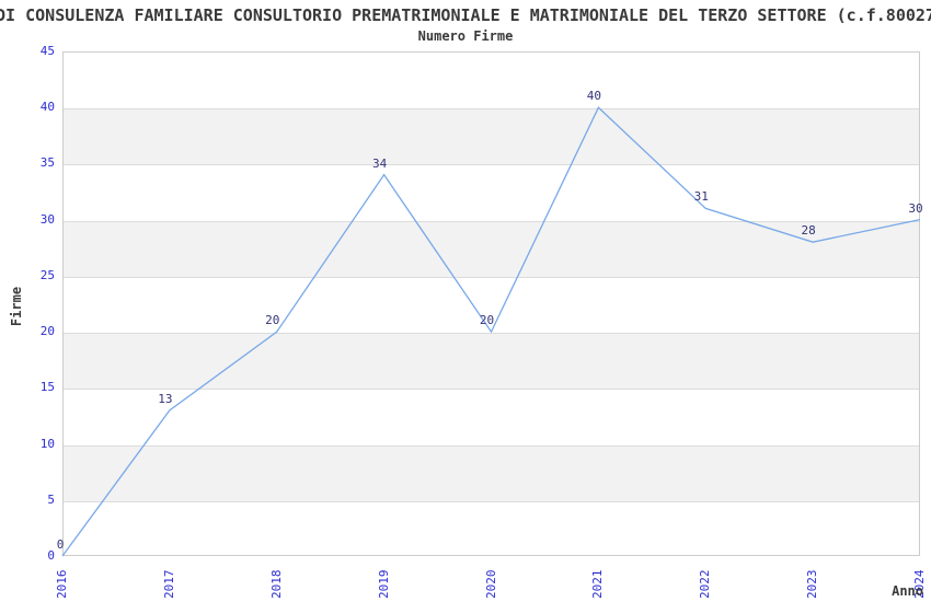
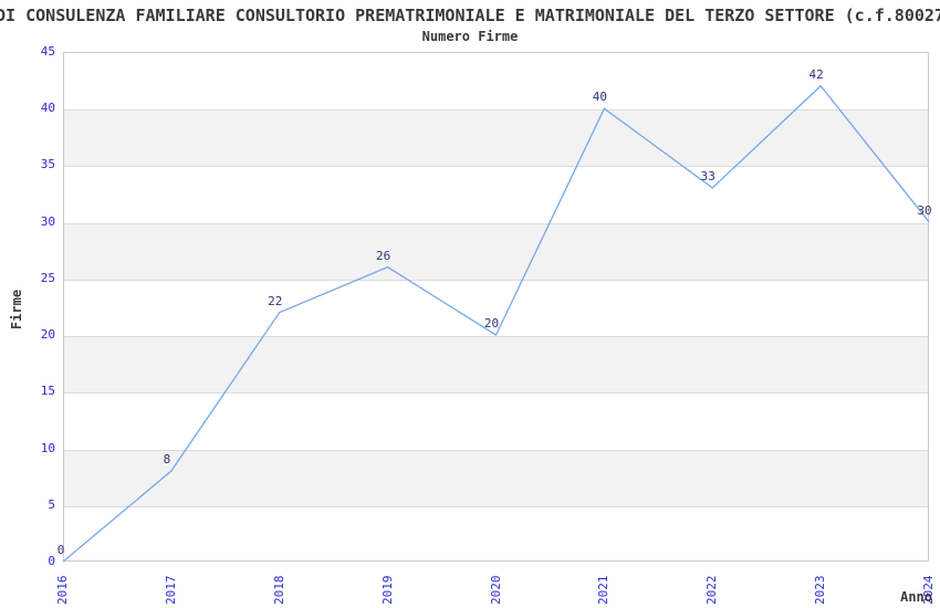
2017: 13 -> 8
2018: 20 -> 22
2019: 34 -> 26
2022: 31 -> 33
2023: 28 -> 42
